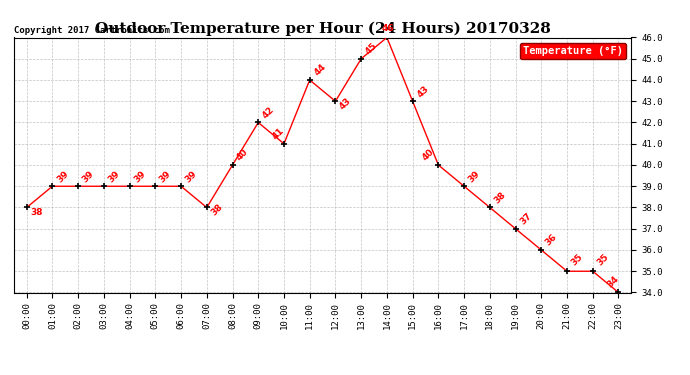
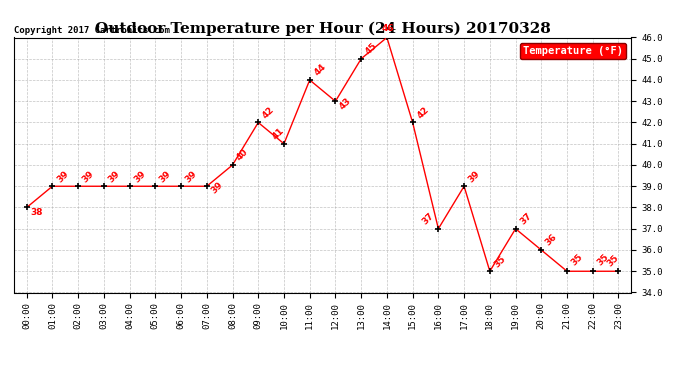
07:00: 38 -> 39
15:00: 43 -> 42
16:00: 40 -> 37
18:00: 38 -> 35
23:00: 34 -> 35
